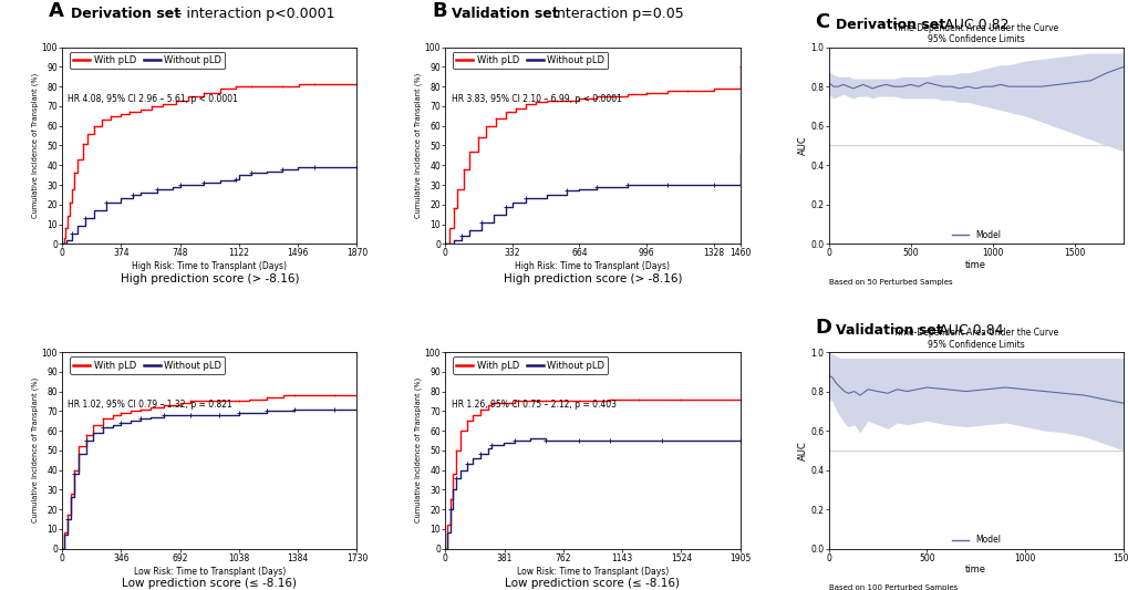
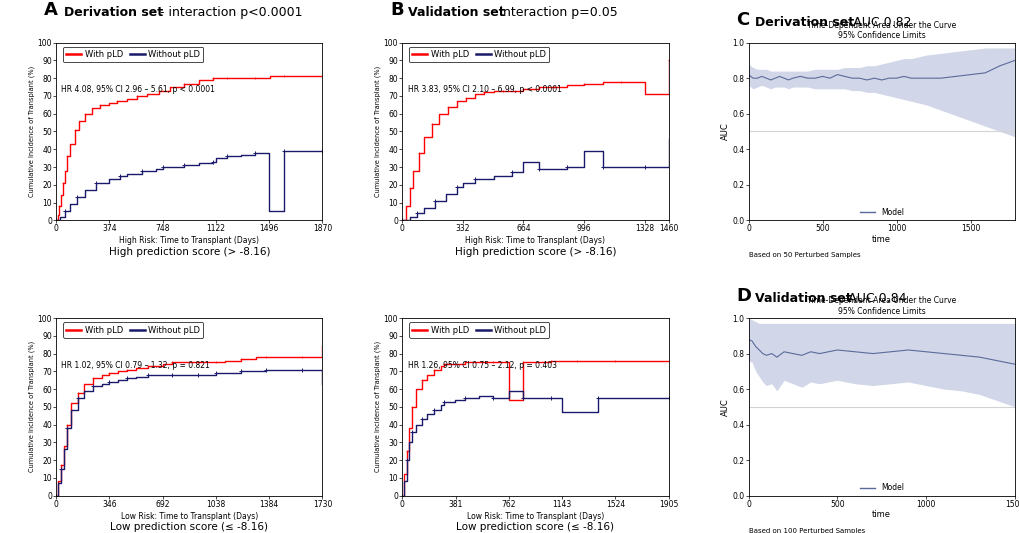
Without pLD/1496: 39 -> 5
Without pLD/664: 28 -> 33
Without pLD/996: 30 -> 39
With pLD/1328: 79 -> 71
With pLD/1730: 78 -> 84
Without pLD/1730: 71 -> 63
With pLD/762: 75 -> 54
Without pLD/762: 55 -> 59
Without pLD/1143: 55 -> 47
